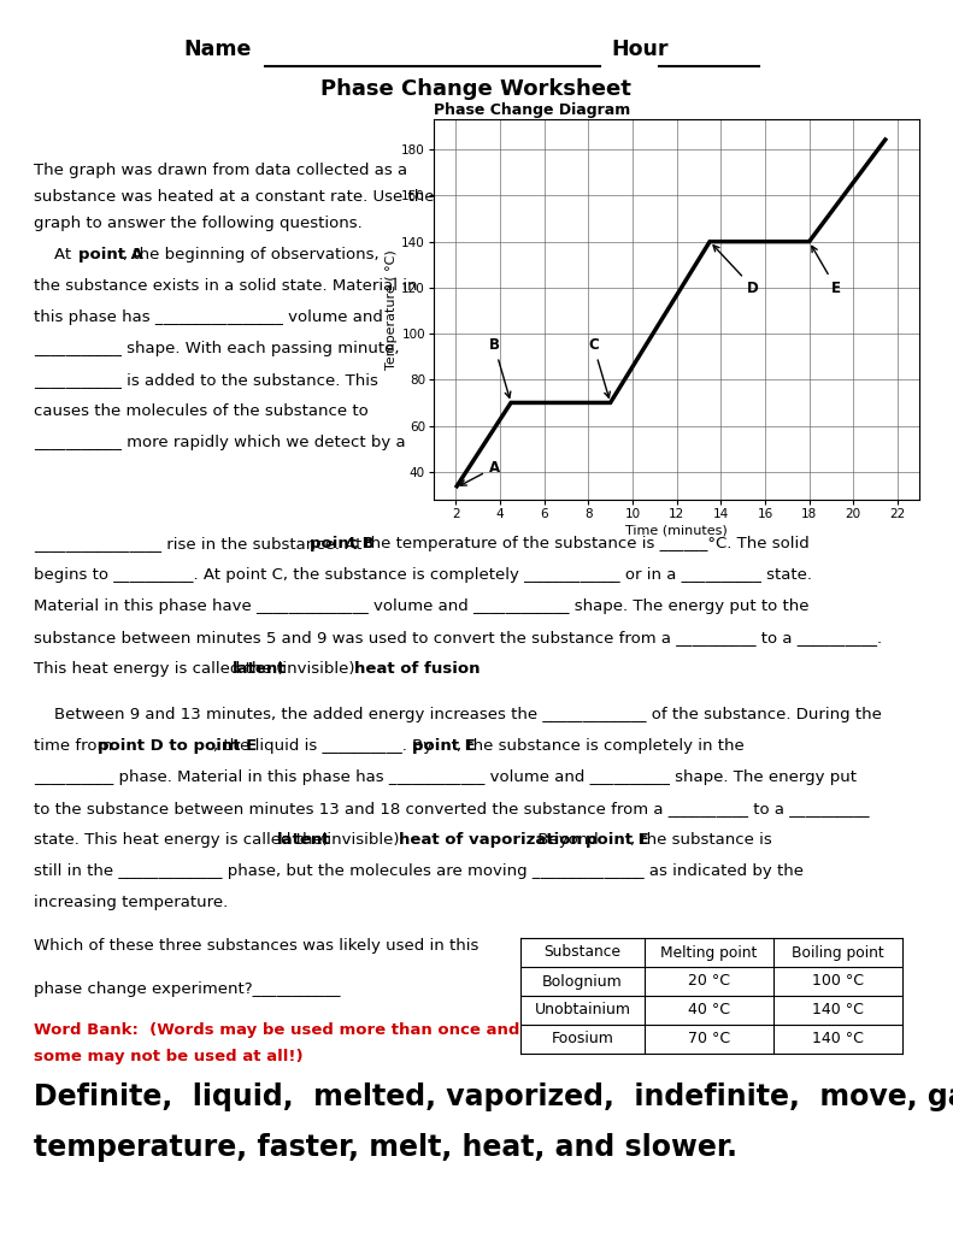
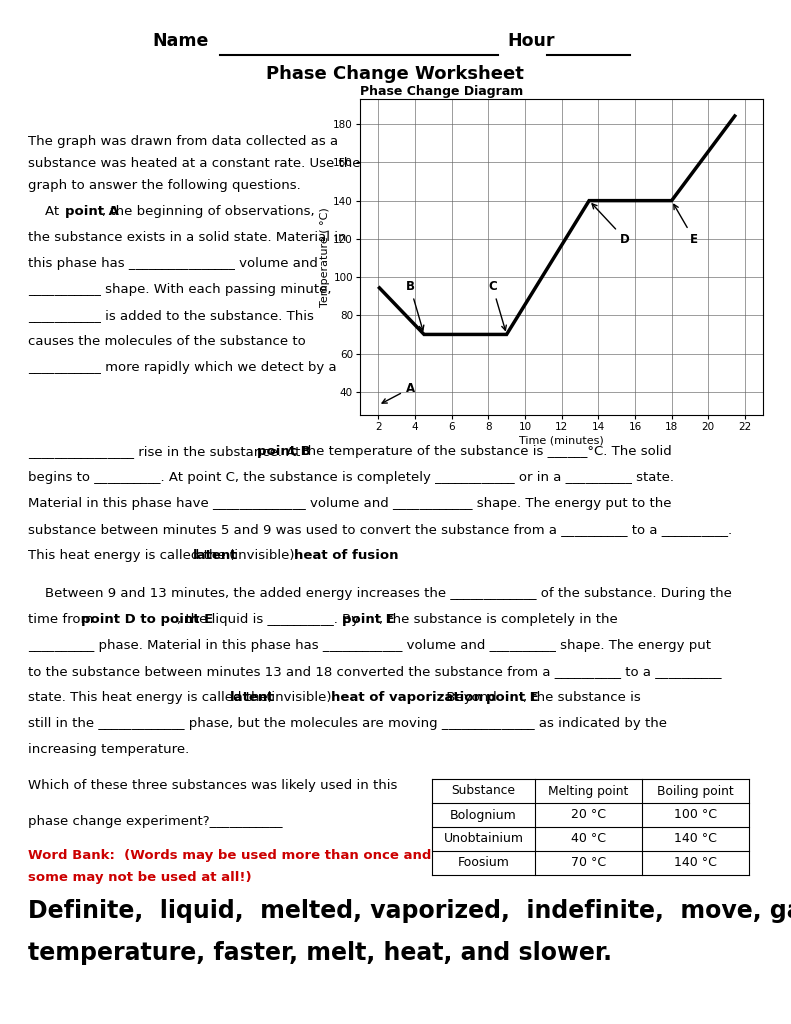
2: 33 -> 95
